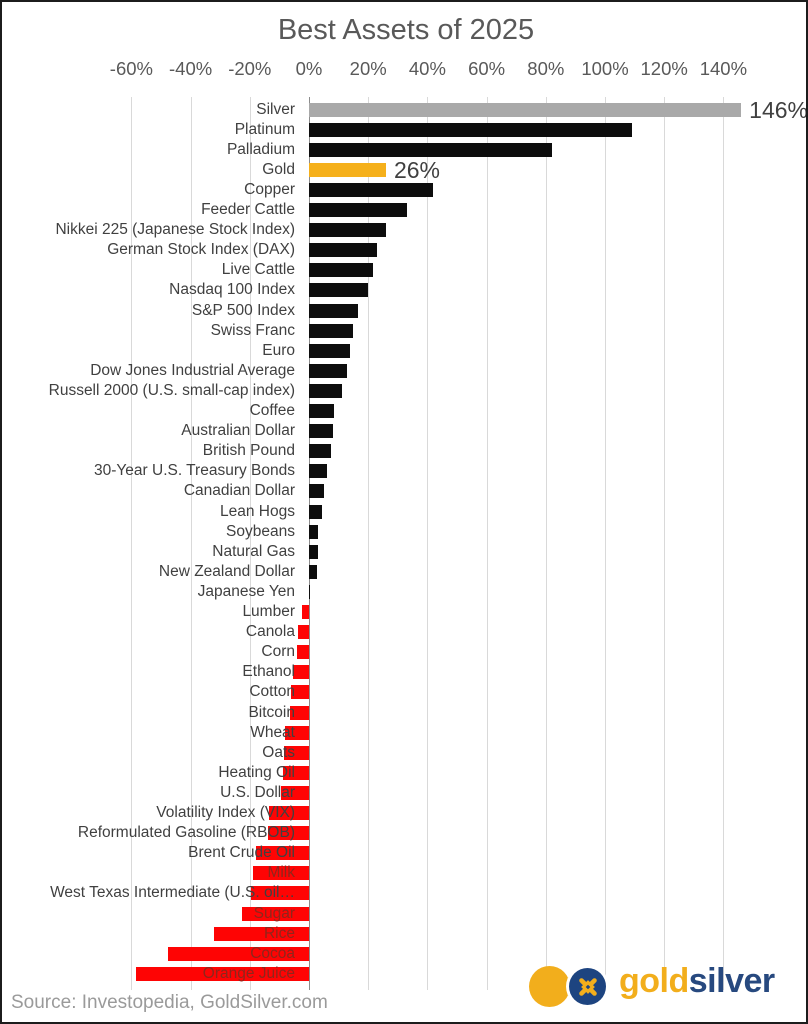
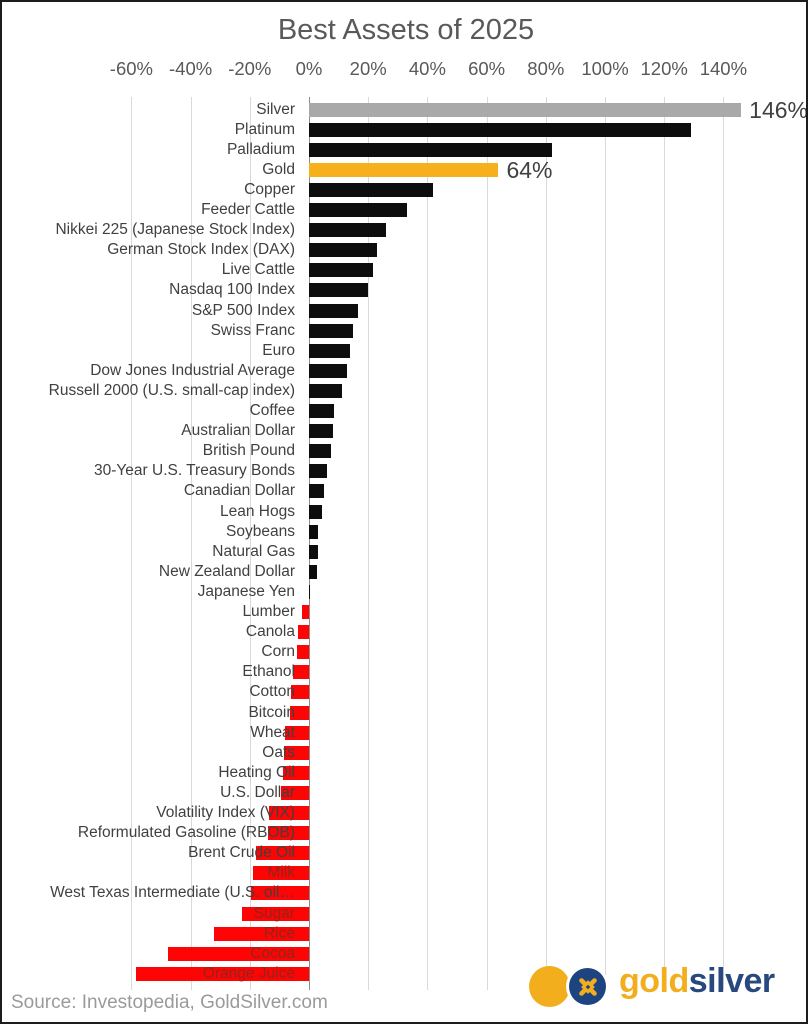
Platinum: 109% -> 129%
Gold: 26% -> 64%
